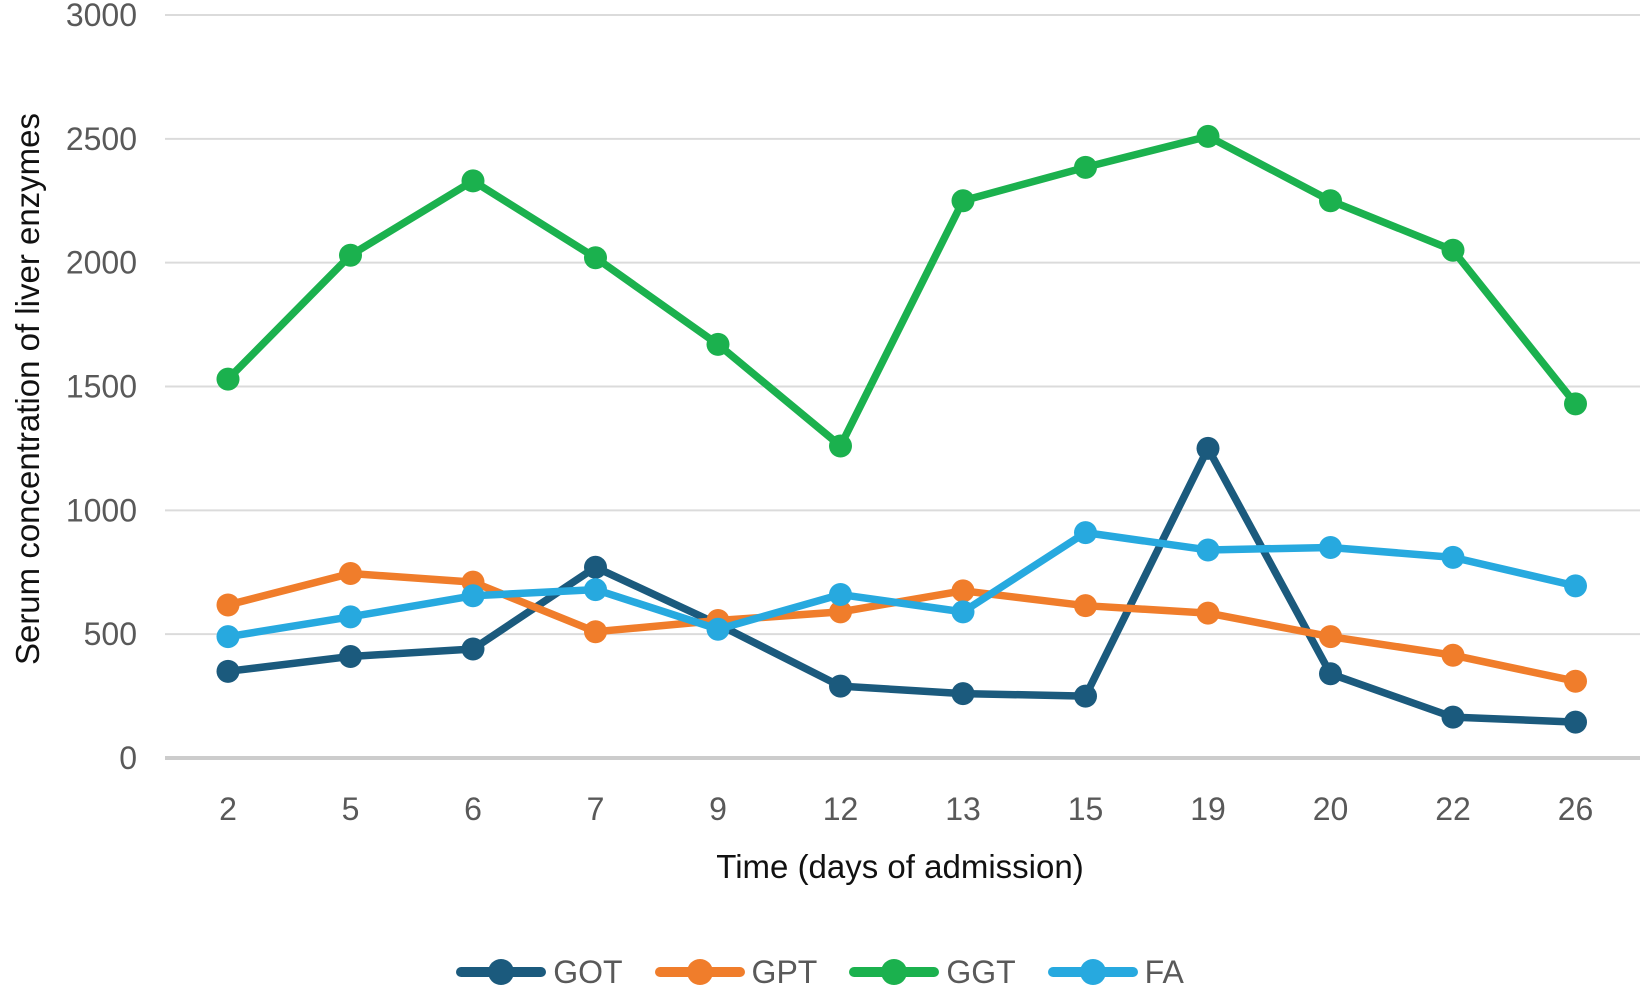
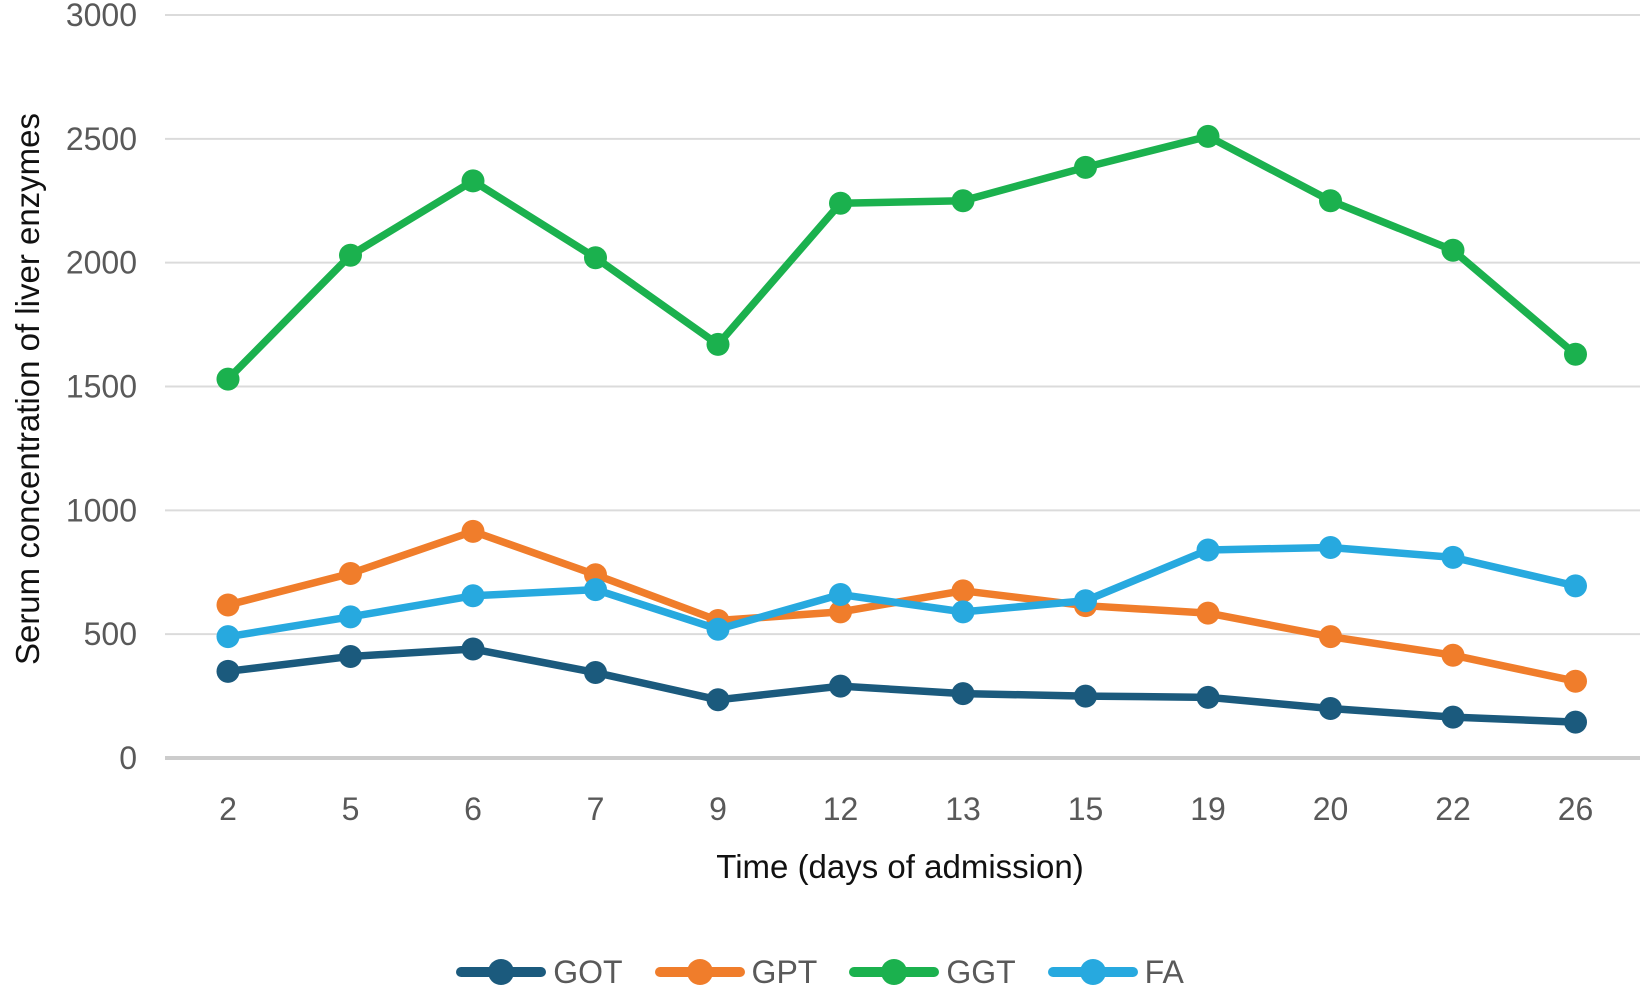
GPT/6: 710 -> 920
GOT/7: 770 -> 340
GPT/7: 510 -> 740
GOT/9: 540 -> 240
GGT/12: 1260 -> 2240
FA/15: 910 -> 640
GOT/19: 1250 -> 240
GOT/20: 340 -> 200
GGT/26: 1430 -> 1630
